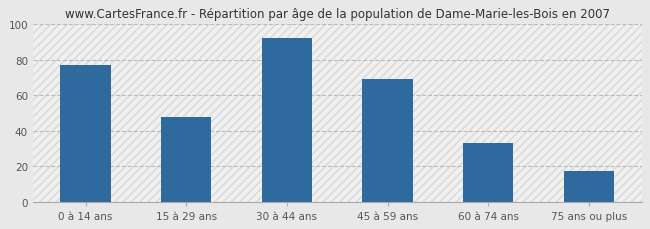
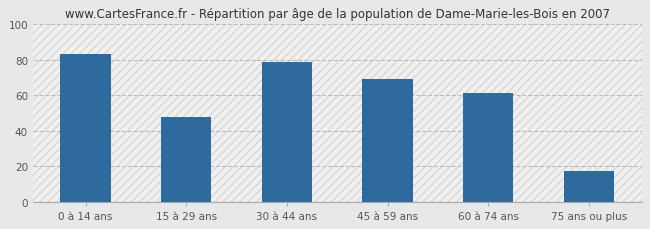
0 à 14 ans: 77 -> 83
30 à 44 ans: 92 -> 79
60 à 74 ans: 33 -> 61
